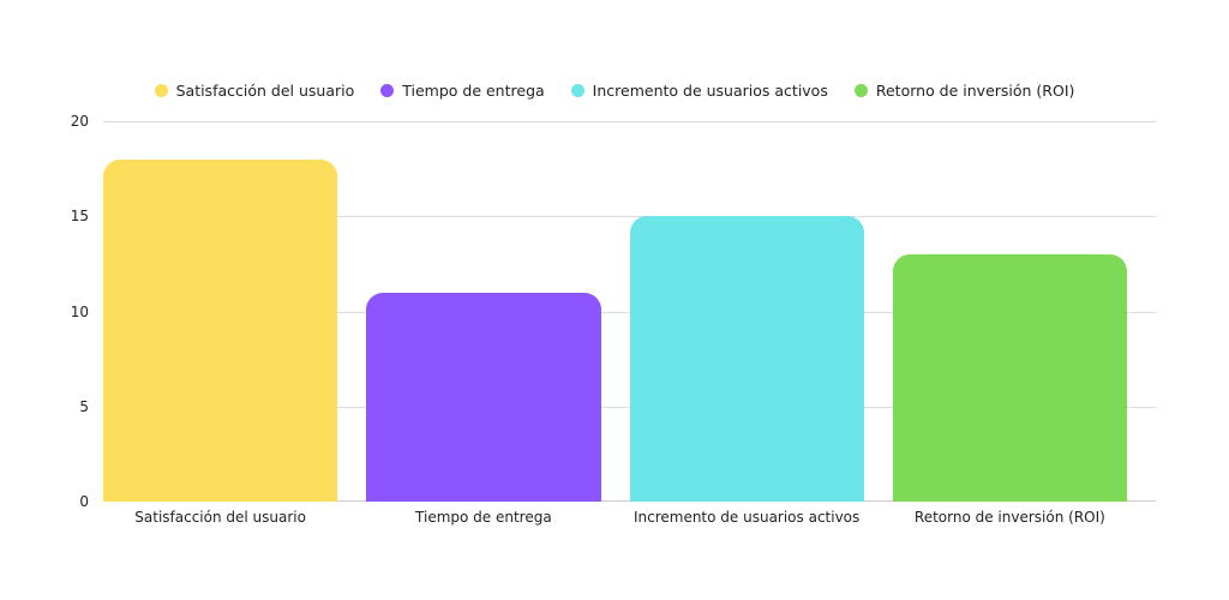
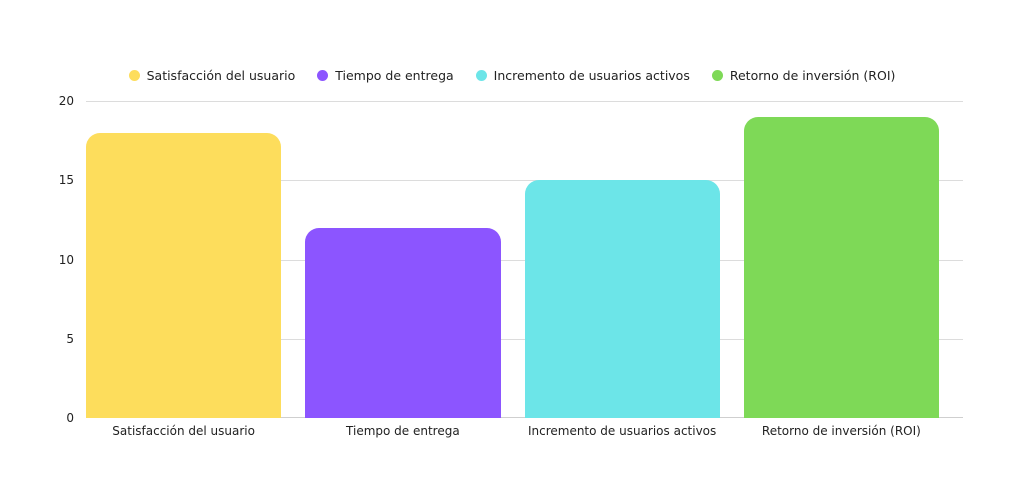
Tiempo de entrega: 11 -> 12
Retorno de inversión (ROI): 13 -> 19
